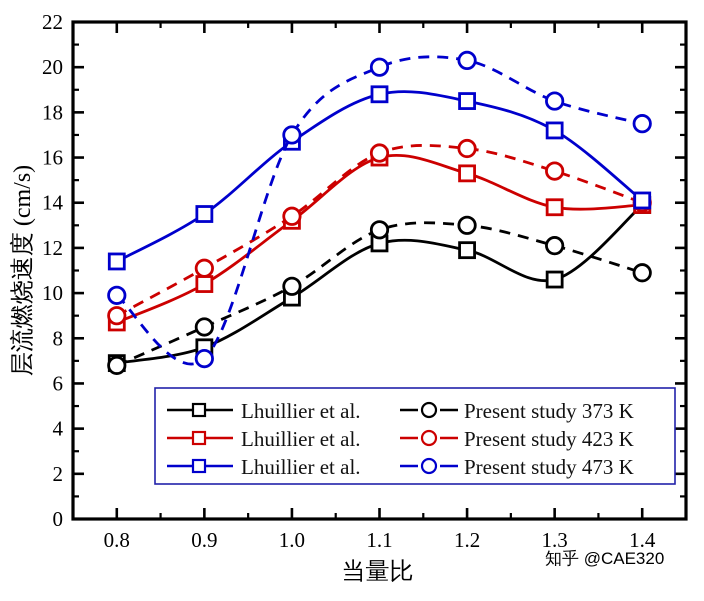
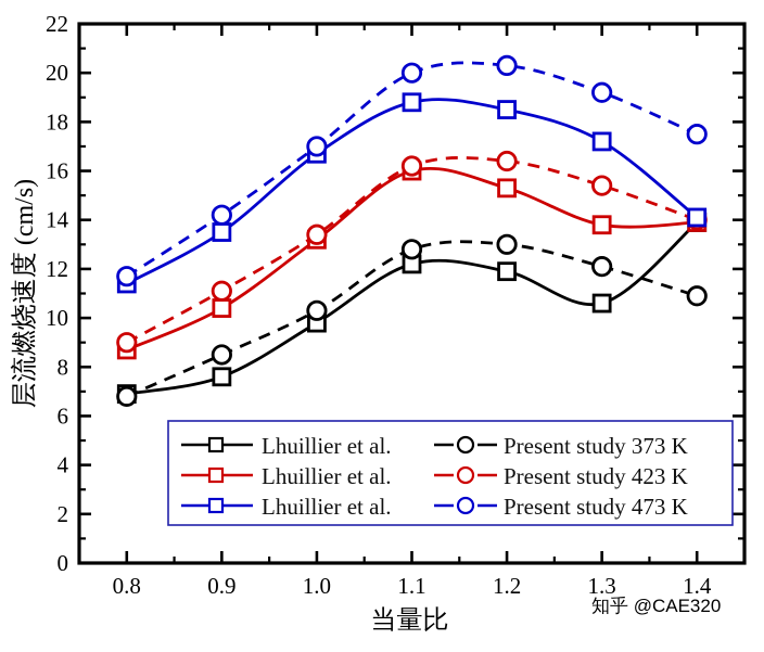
Present study 473 K/0.8: 9.9 -> 11.7
Present study 473 K/0.9: 7.1 -> 14.2
Present study 473 K/1.3: 18.5 -> 19.2
